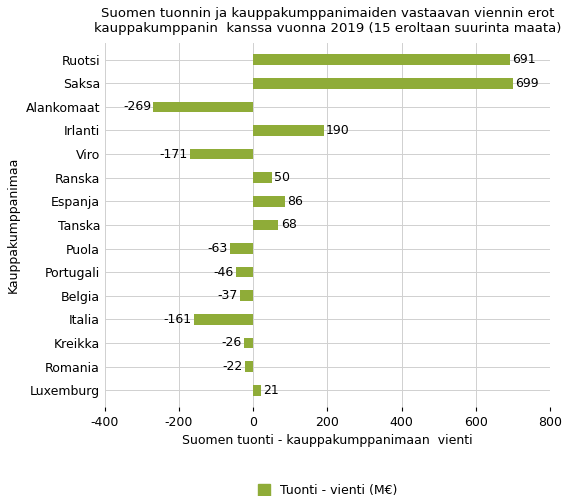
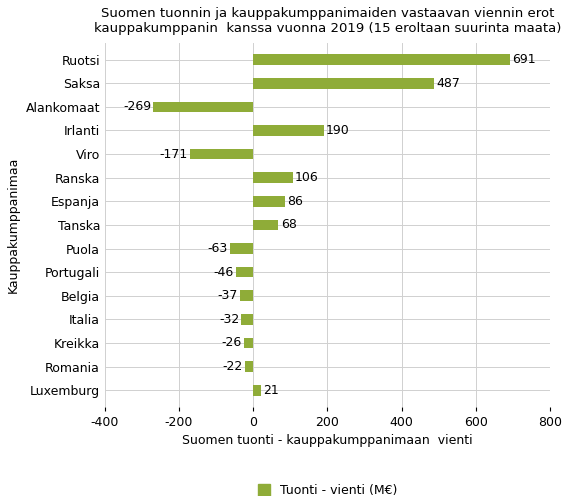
Saksa: 699 -> 487
Ranska: 50 -> 106
Italia: -161 -> -32
